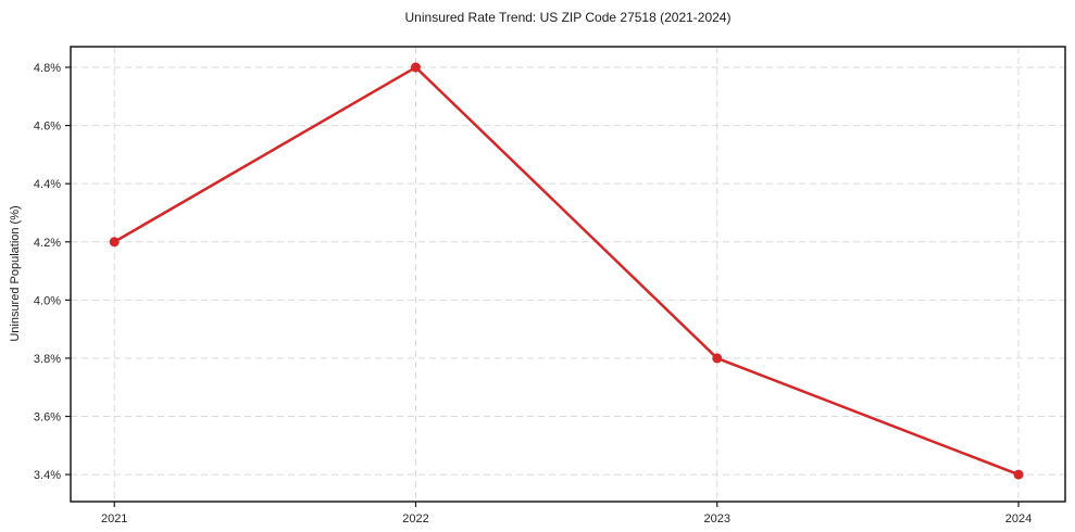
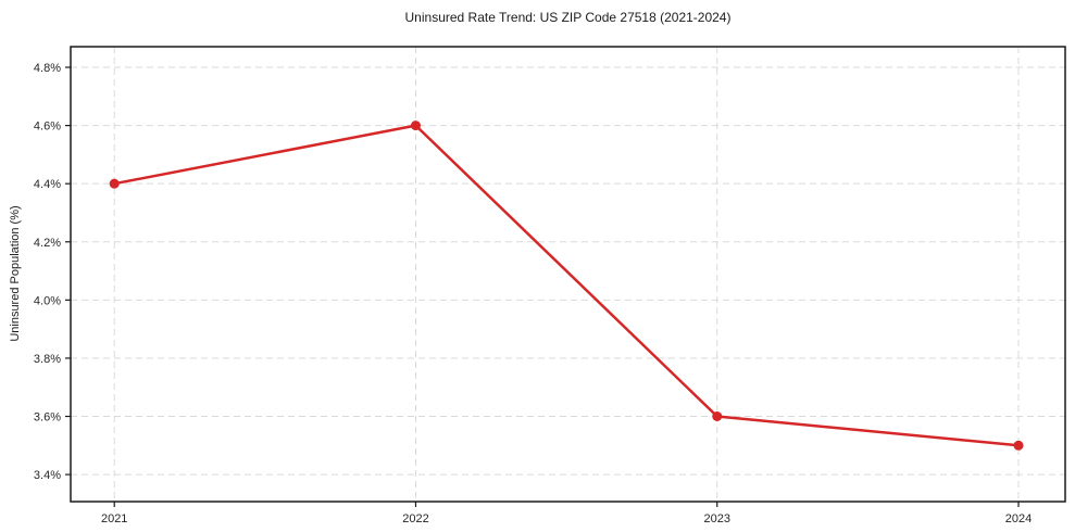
2021: 4.2% -> 4.4%
2022: 4.8% -> 4.6%
2023: 3.8% -> 3.6%
2024: 3.4% -> 3.5%
